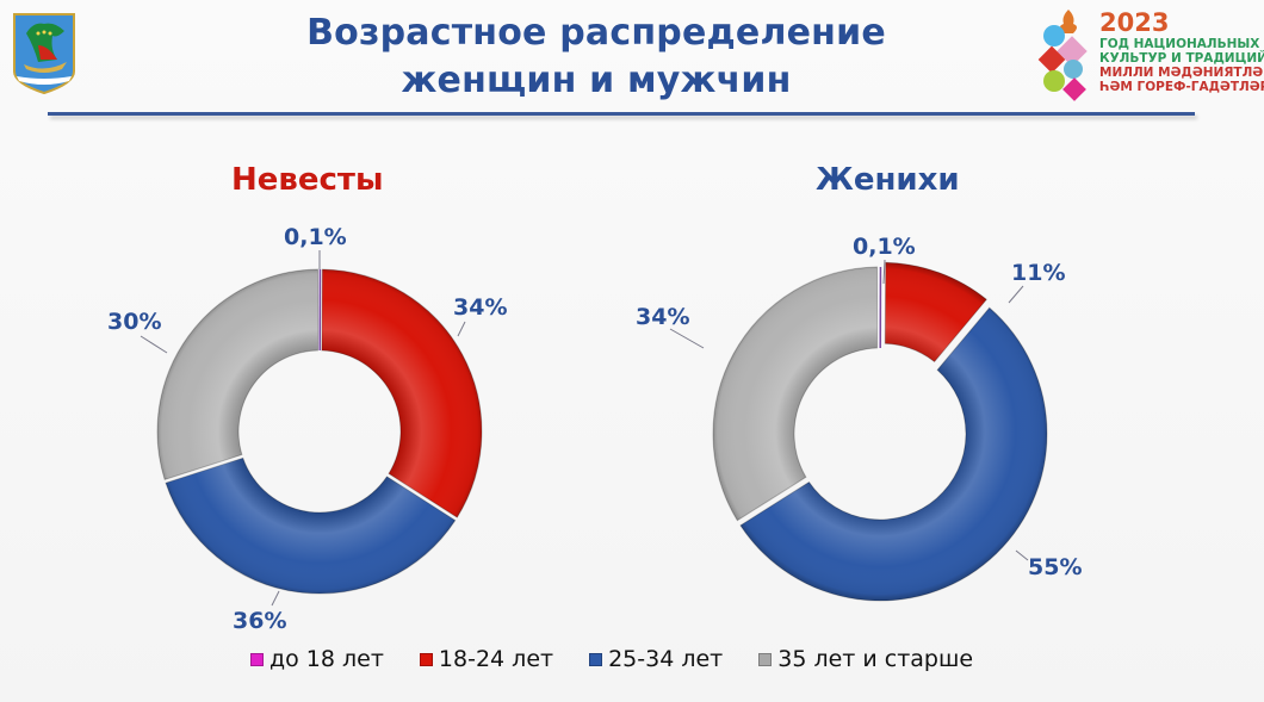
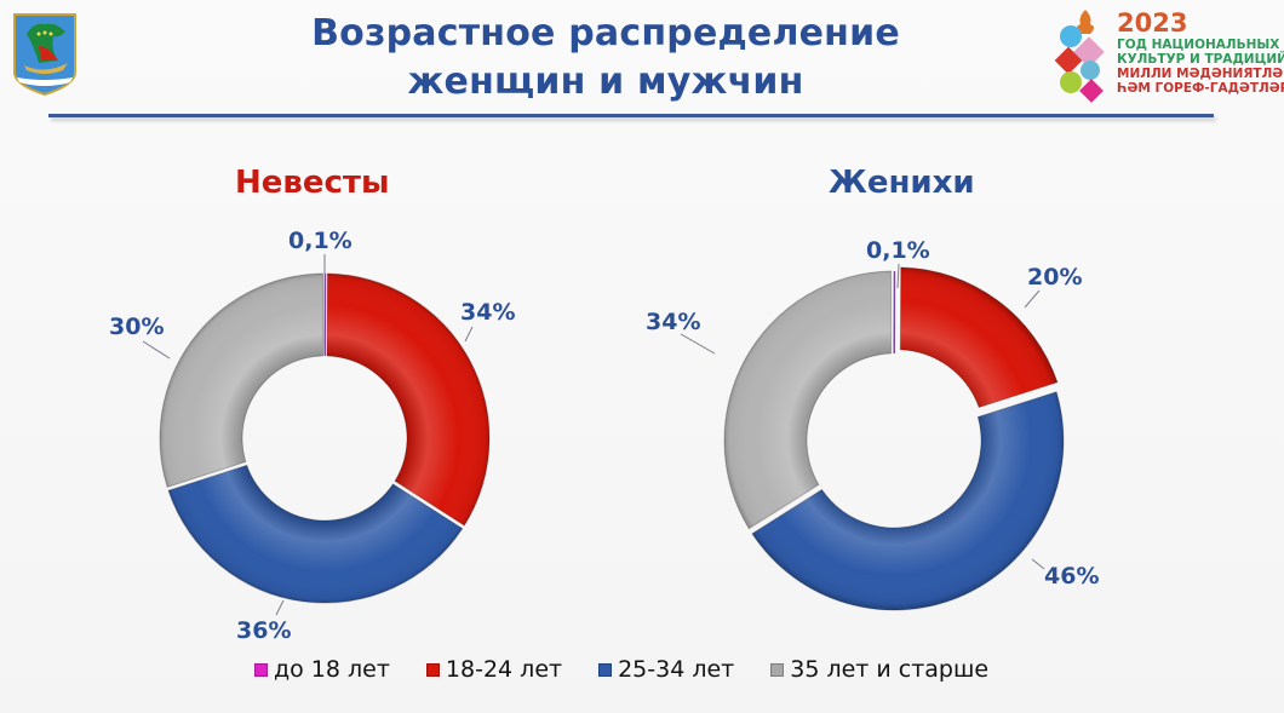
Женихи/18-24 лет: 11% -> 20%
Женихи/25-34 лет: 55% -> 46%
